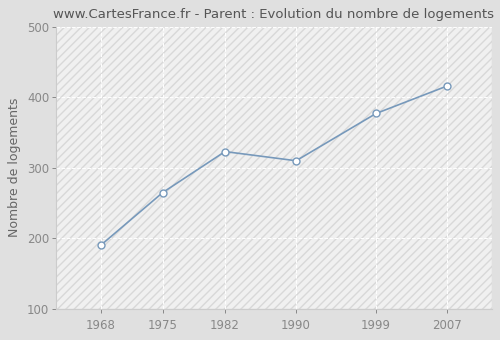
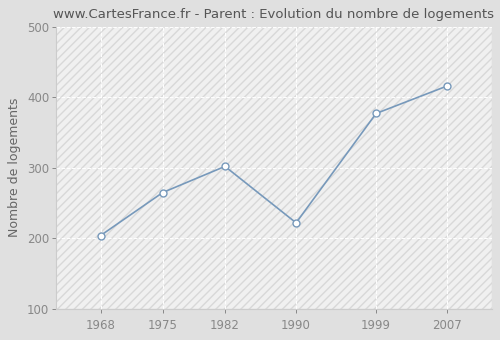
1968: 190 -> 204
1982: 323 -> 302
1990: 310 -> 222
